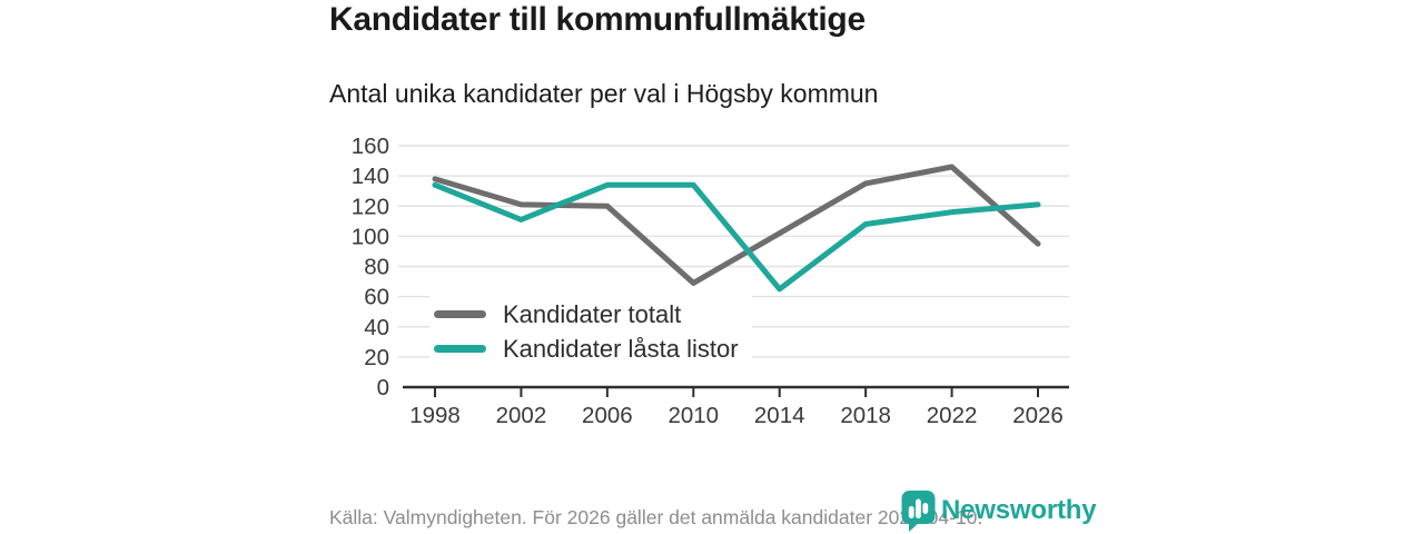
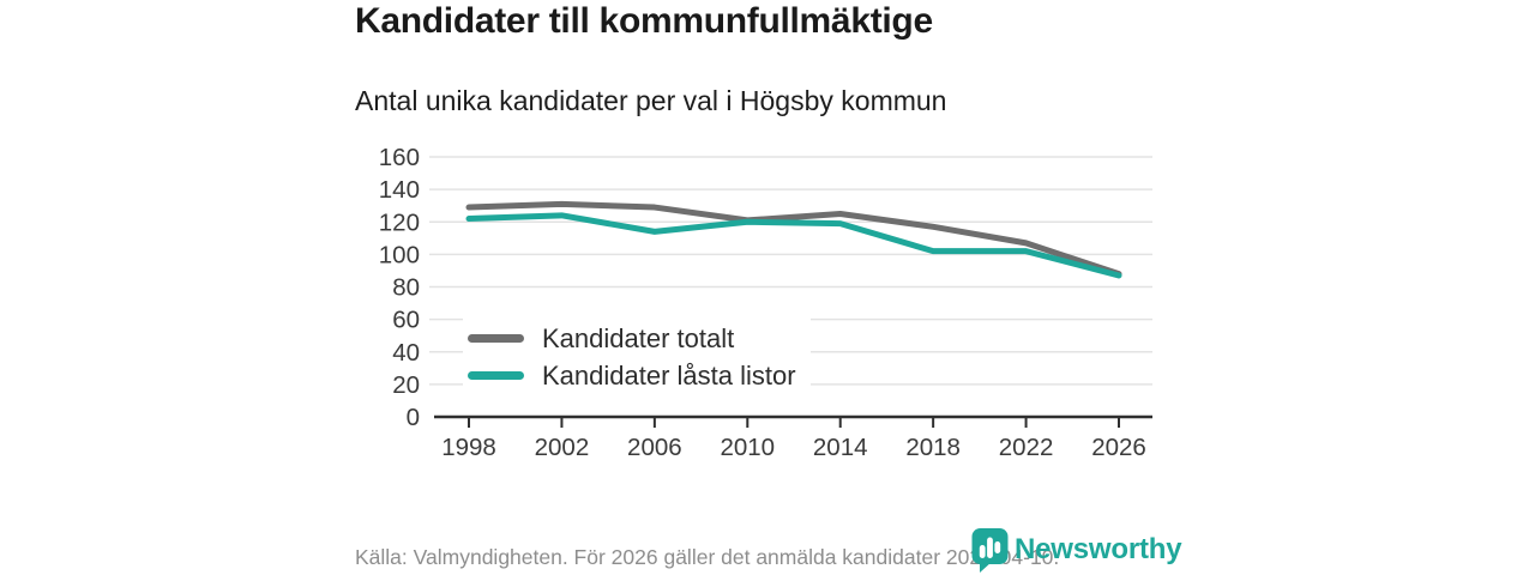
Kandidater totalt/1998: 138 -> 129
Kandidater låsta listor/1998: 134 -> 122
Kandidater totalt/2002: 121 -> 131
Kandidater låsta listor/2002: 111 -> 124
Kandidater totalt/2006: 120 -> 129
Kandidater låsta listor/2006: 134 -> 114
Kandidater totalt/2010: 69 -> 121
Kandidater låsta listor/2010: 134 -> 120
Kandidater totalt/2014: 102 -> 125
Kandidater låsta listor/2014: 65 -> 119
Kandidater totalt/2018: 135 -> 117
Kandidater låsta listor/2018: 108 -> 102
Kandidater totalt/2022: 146 -> 107
Kandidater låsta listor/2022: 116 -> 102
Kandidater totalt/2026: 95 -> 88
Kandidater låsta listor/2026: 121 -> 87
